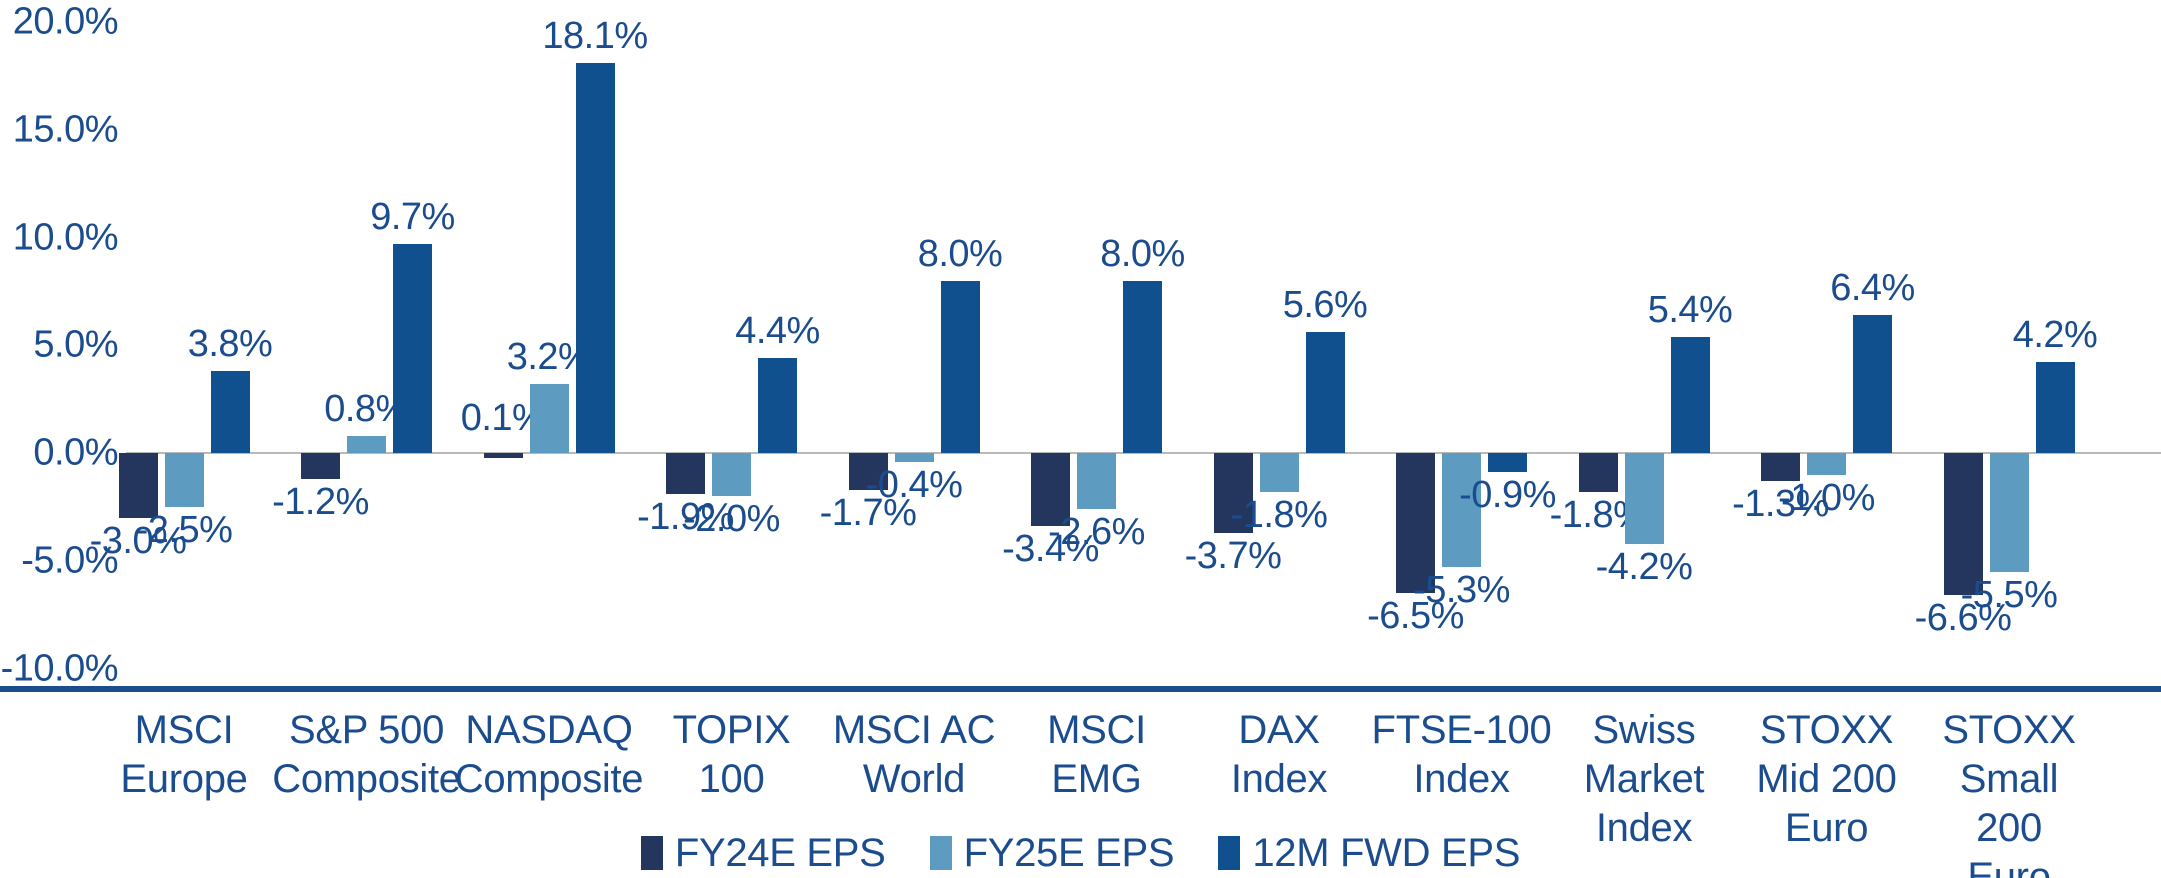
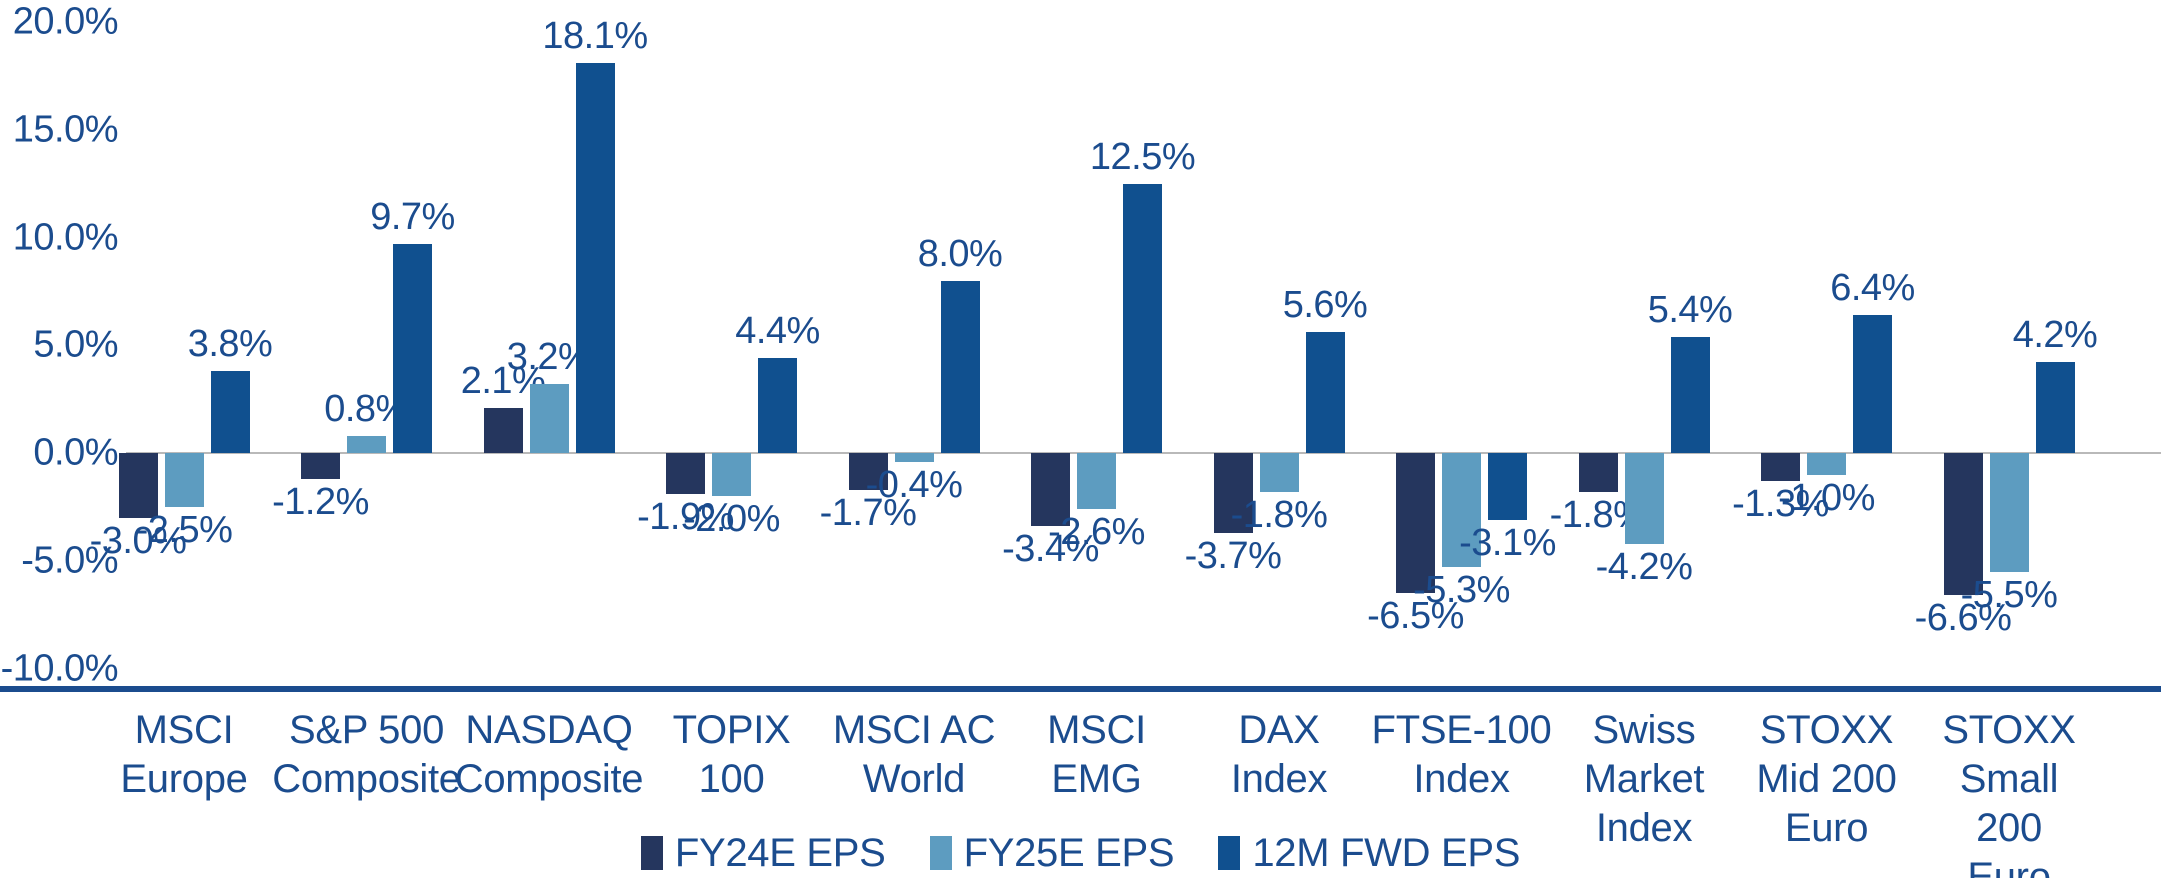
FY24E EPS/NASDAQ Composite: 0.1% -> 2.1%
12M FWD EPS/MSCI EMG: 8.0% -> 12.5%
12M FWD EPS/FTSE-100 Index: -0.9% -> -3.1%
